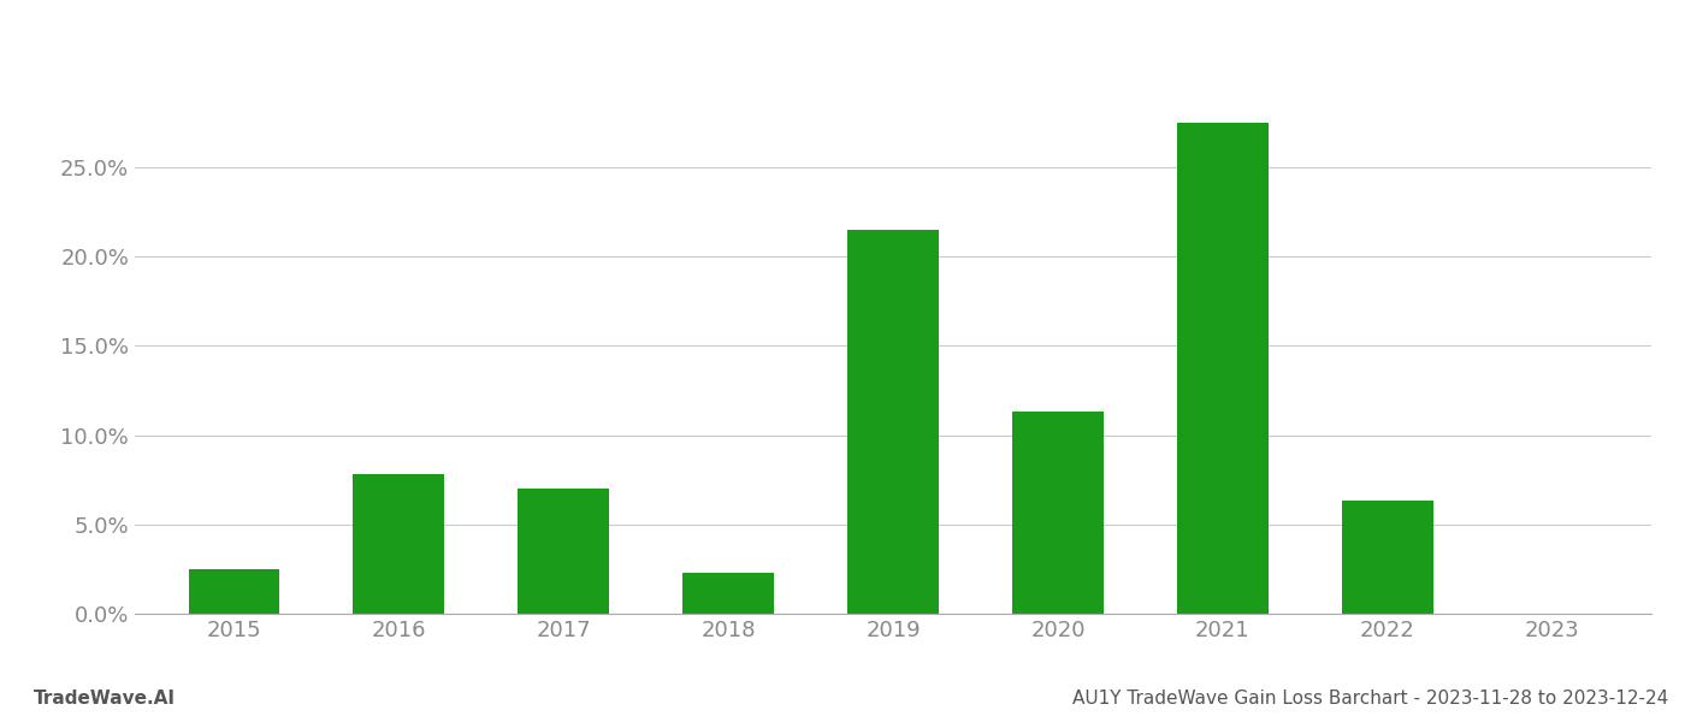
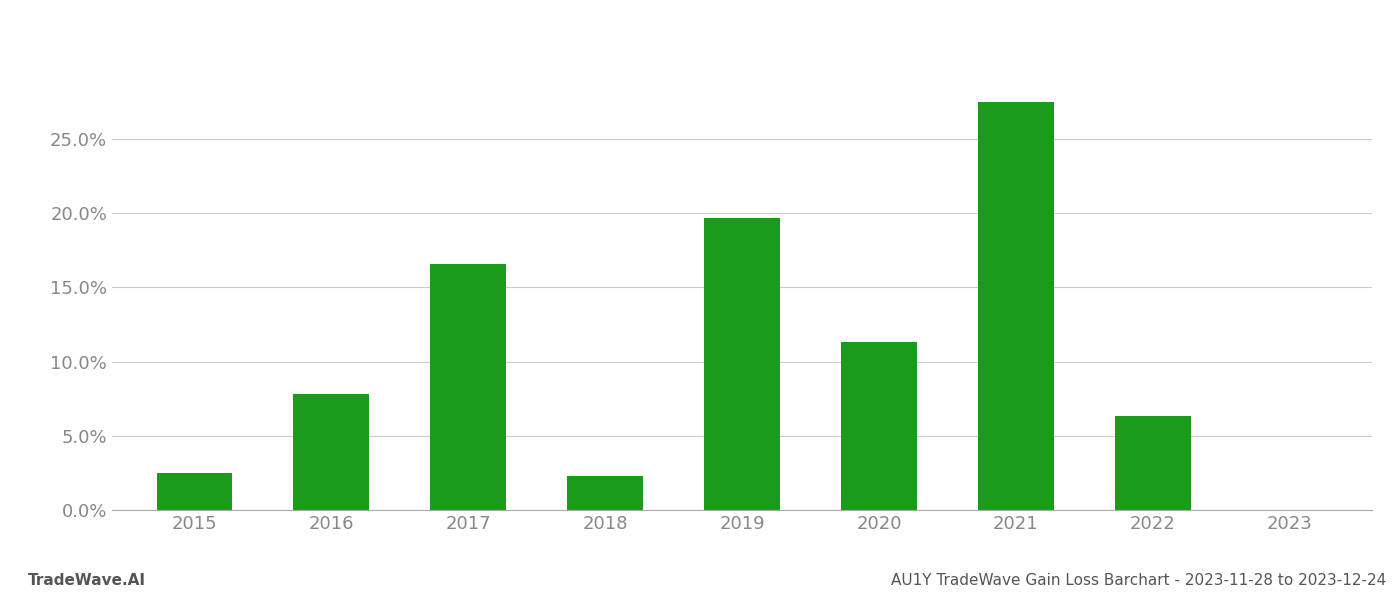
2017: 7.0% -> 16.6%
2019: 21.5% -> 19.7%
